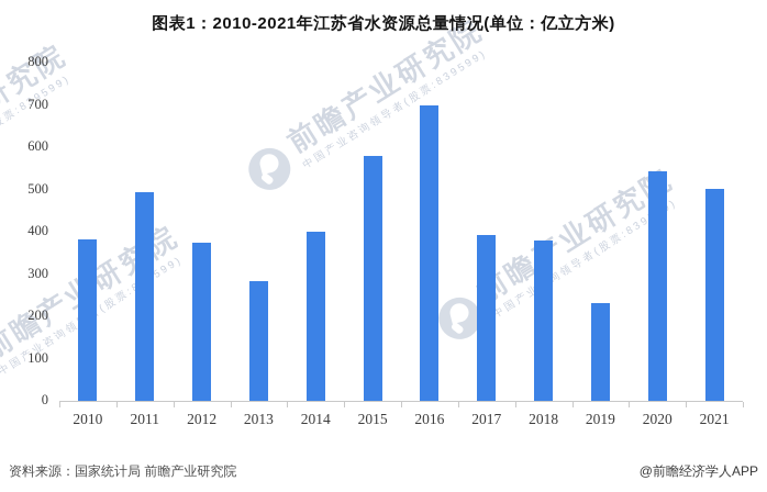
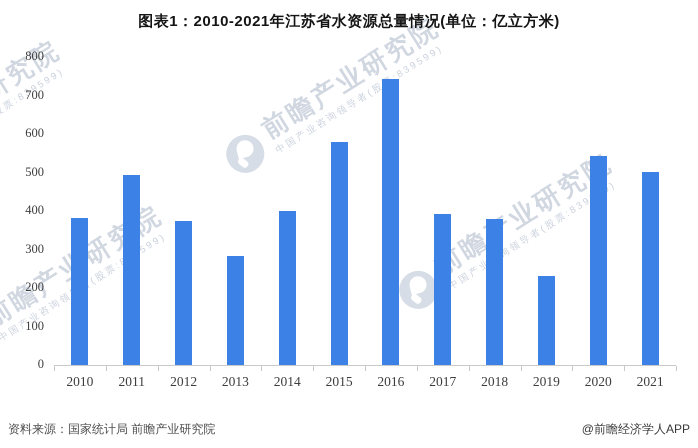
2016: 700 -> 740
